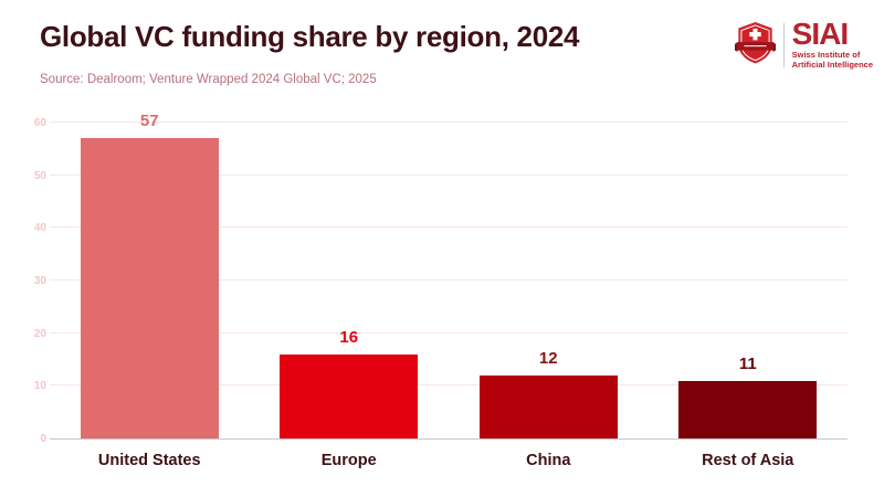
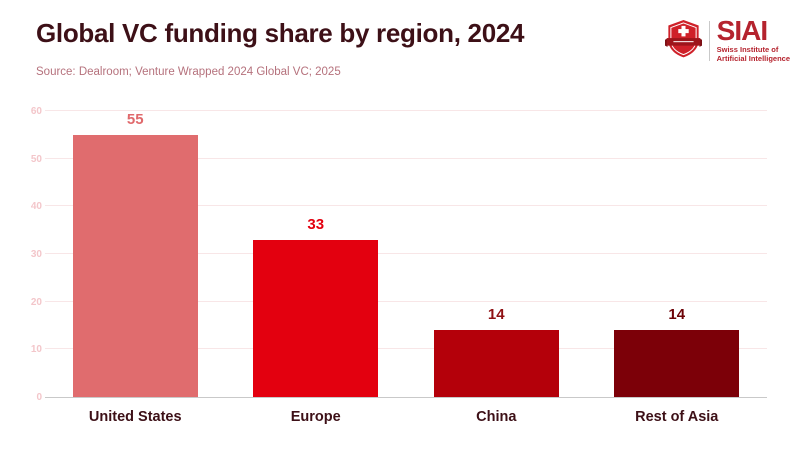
United States: 57 -> 55
Europe: 16 -> 33
China: 12 -> 14
Rest of Asia: 11 -> 14
